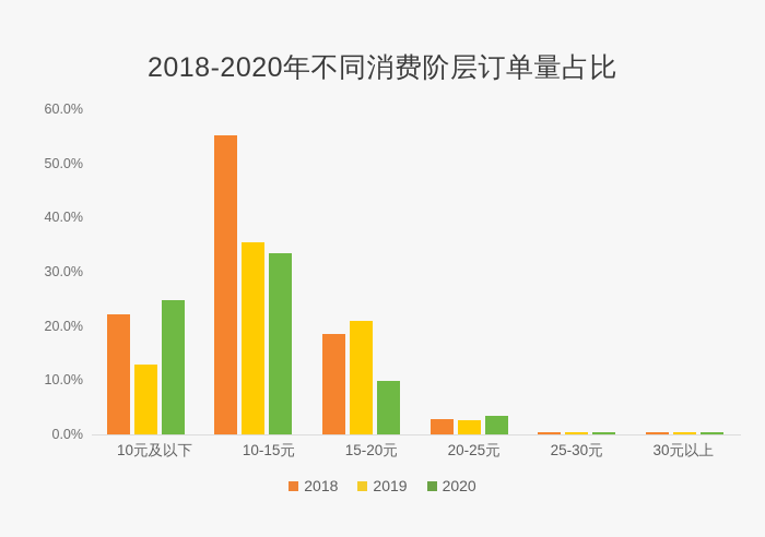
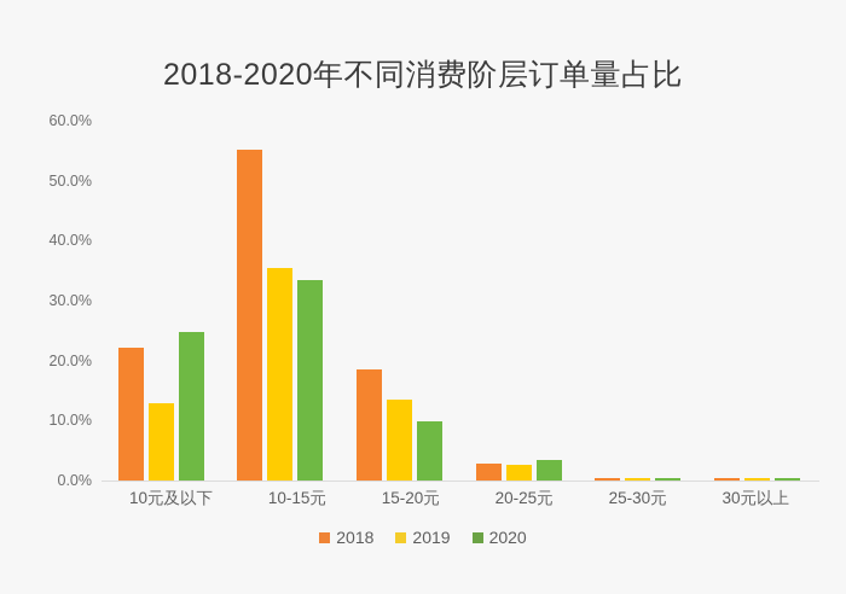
2019/15-20元: 21% -> 14%
